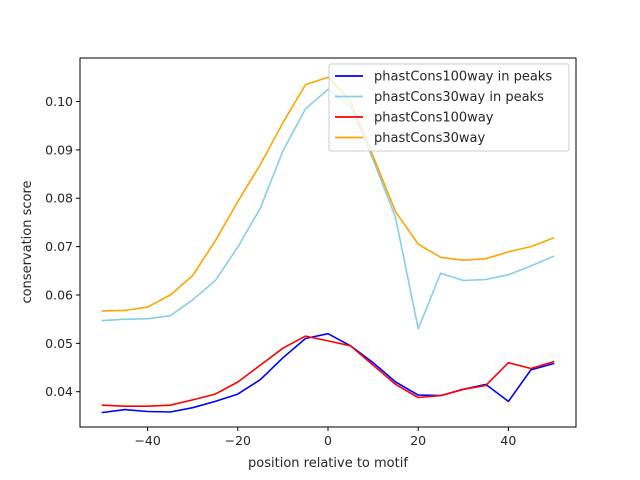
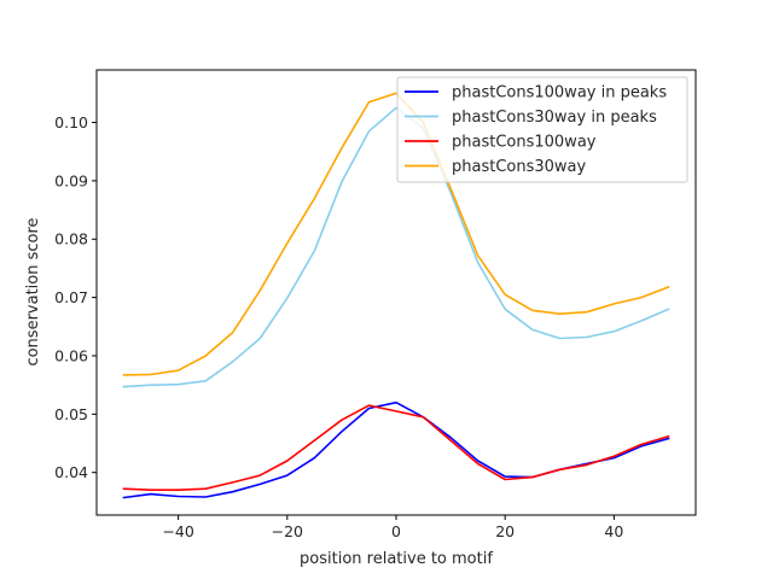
phastCons30way in peaks/20: 0.053 -> 0.068
phastCons100way in peaks/40: 0.038 -> 0.043
phastCons100way/40: 0.046 -> 0.043
